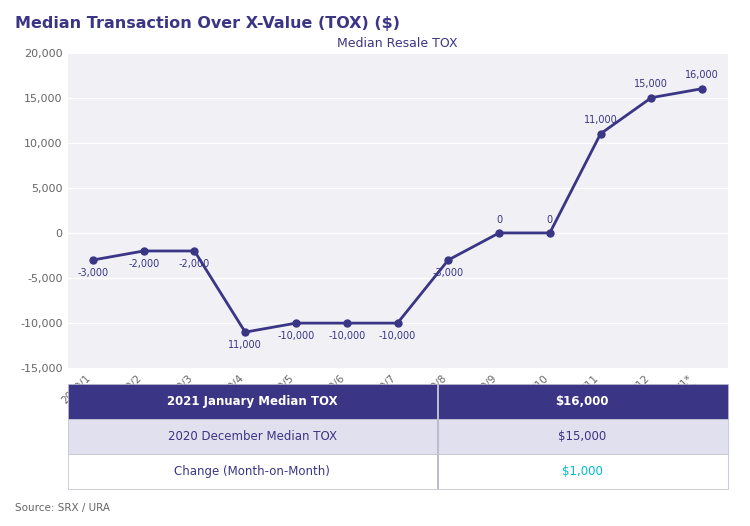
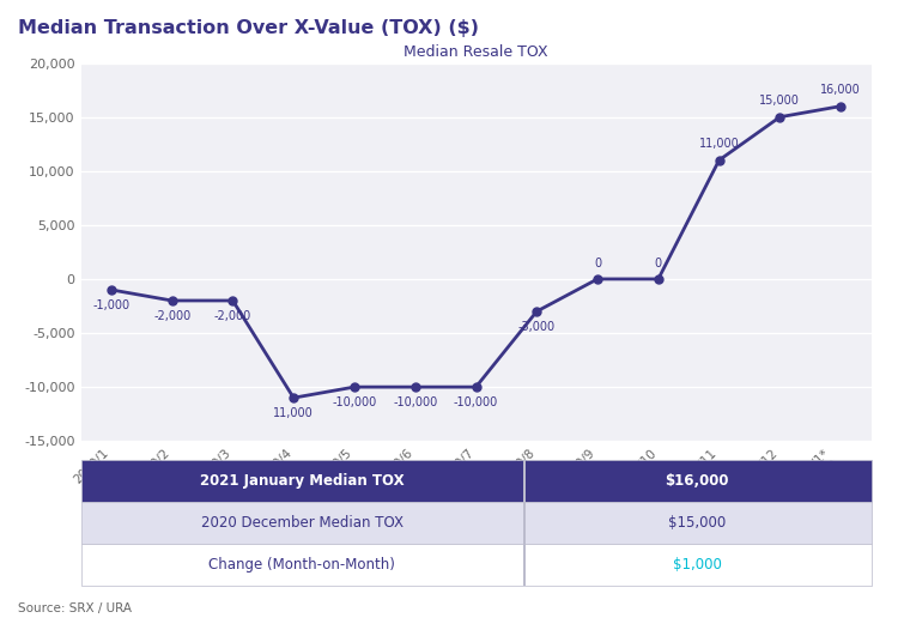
2020/1: -3,000 -> -1,000
